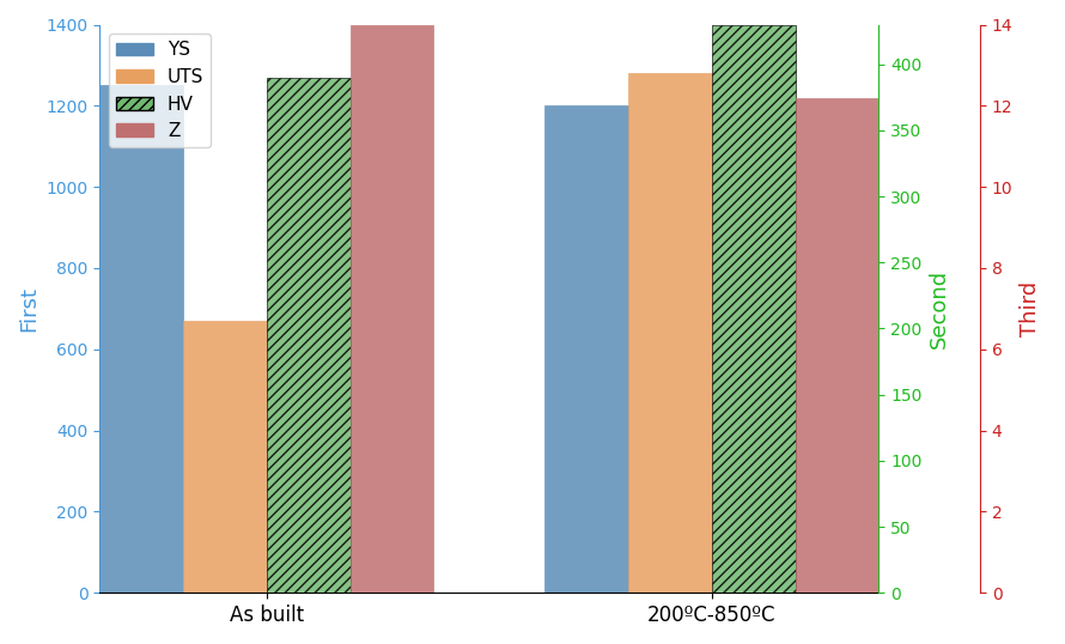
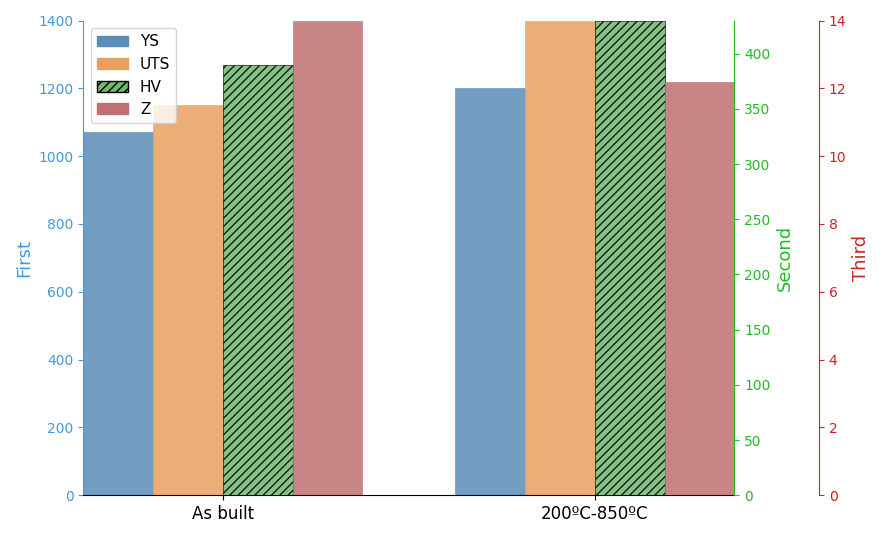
YS/As built: 1250 -> 1070
UTS/As built: 670 -> 1150
UTS/200ºC-850ºC: 1280 -> 1400
